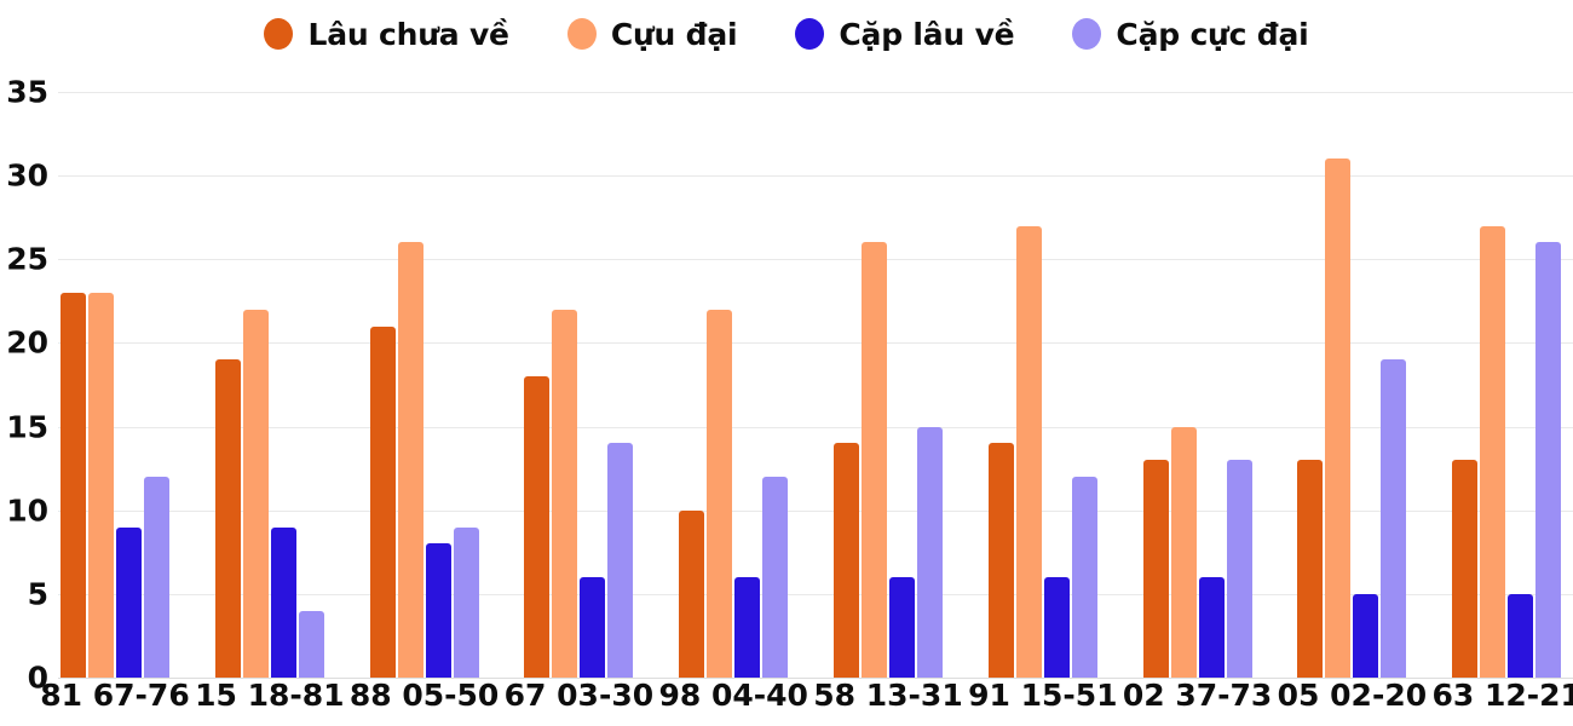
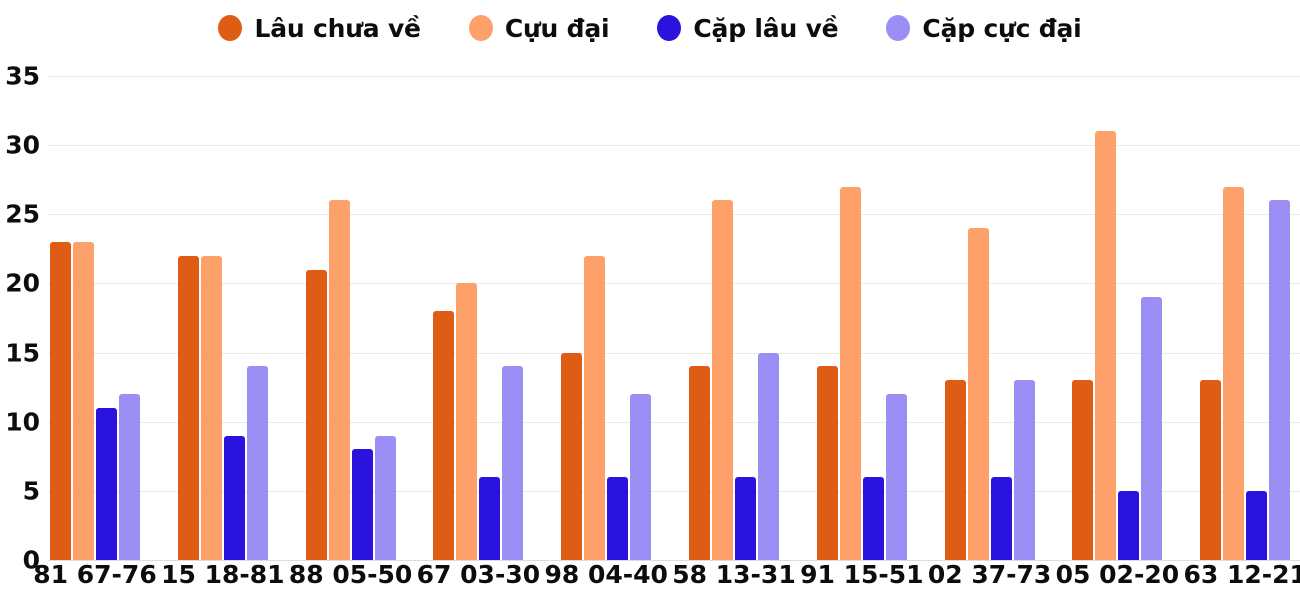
Cặp lâu về/81 67-76: 9 -> 11
Lâu chưa về/15 18-81: 19 -> 22
Cặp cực đại/15 18-81: 4 -> 14
Cựu đại/67 03-30: 22 -> 20
Lâu chưa về/98 04-40: 10 -> 15
Cựu đại/02 37-73: 15 -> 24
